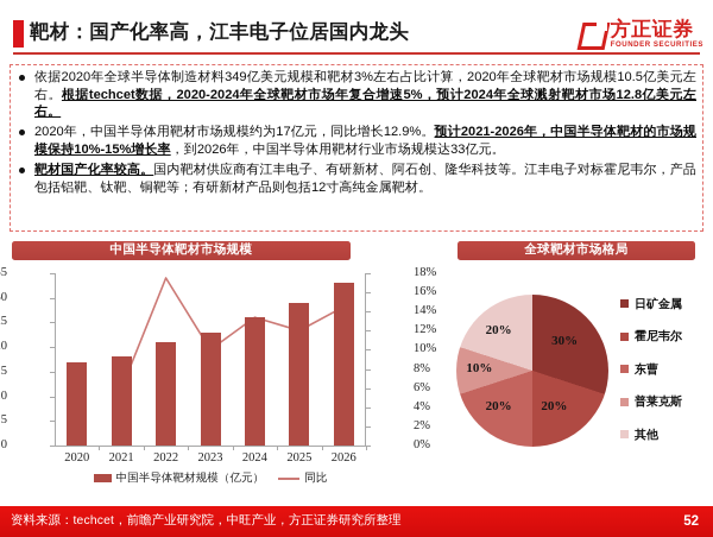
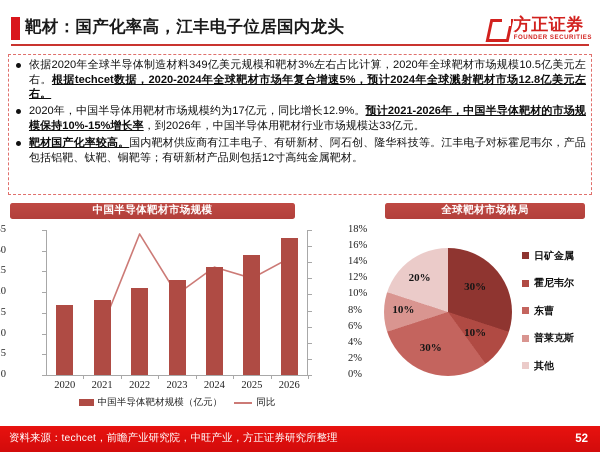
全球靶材市场格局/霍尼韦尔: 20% -> 10%
全球靶材市场格局/东曹: 20% -> 30%
